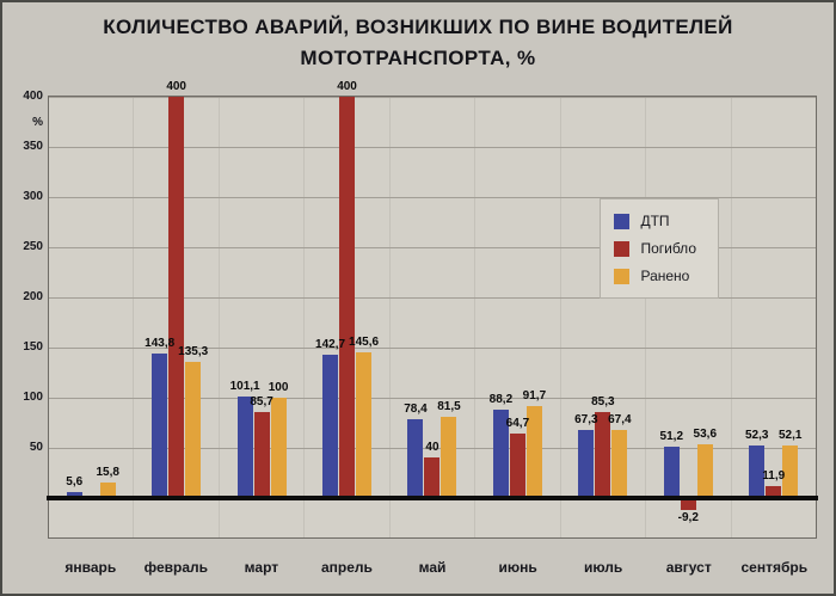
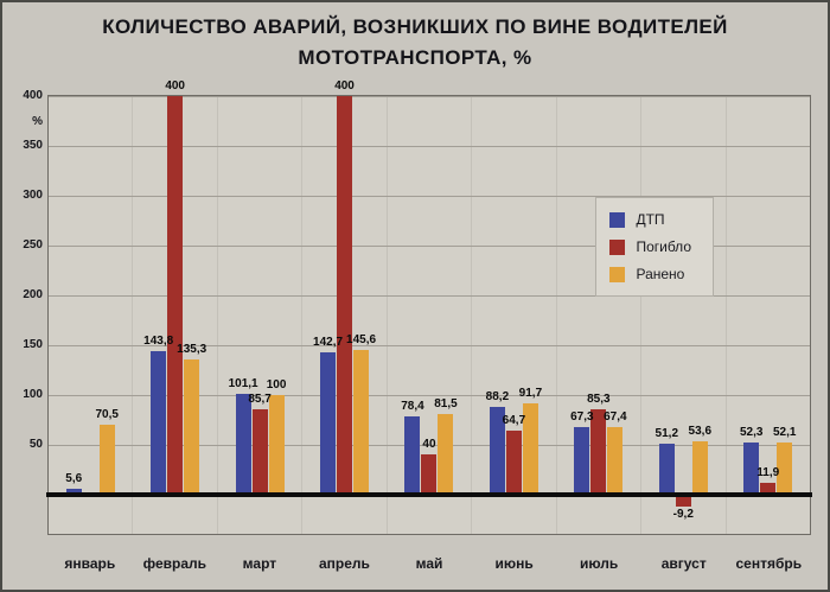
Ранено/январь: 15,8 -> 70,5
